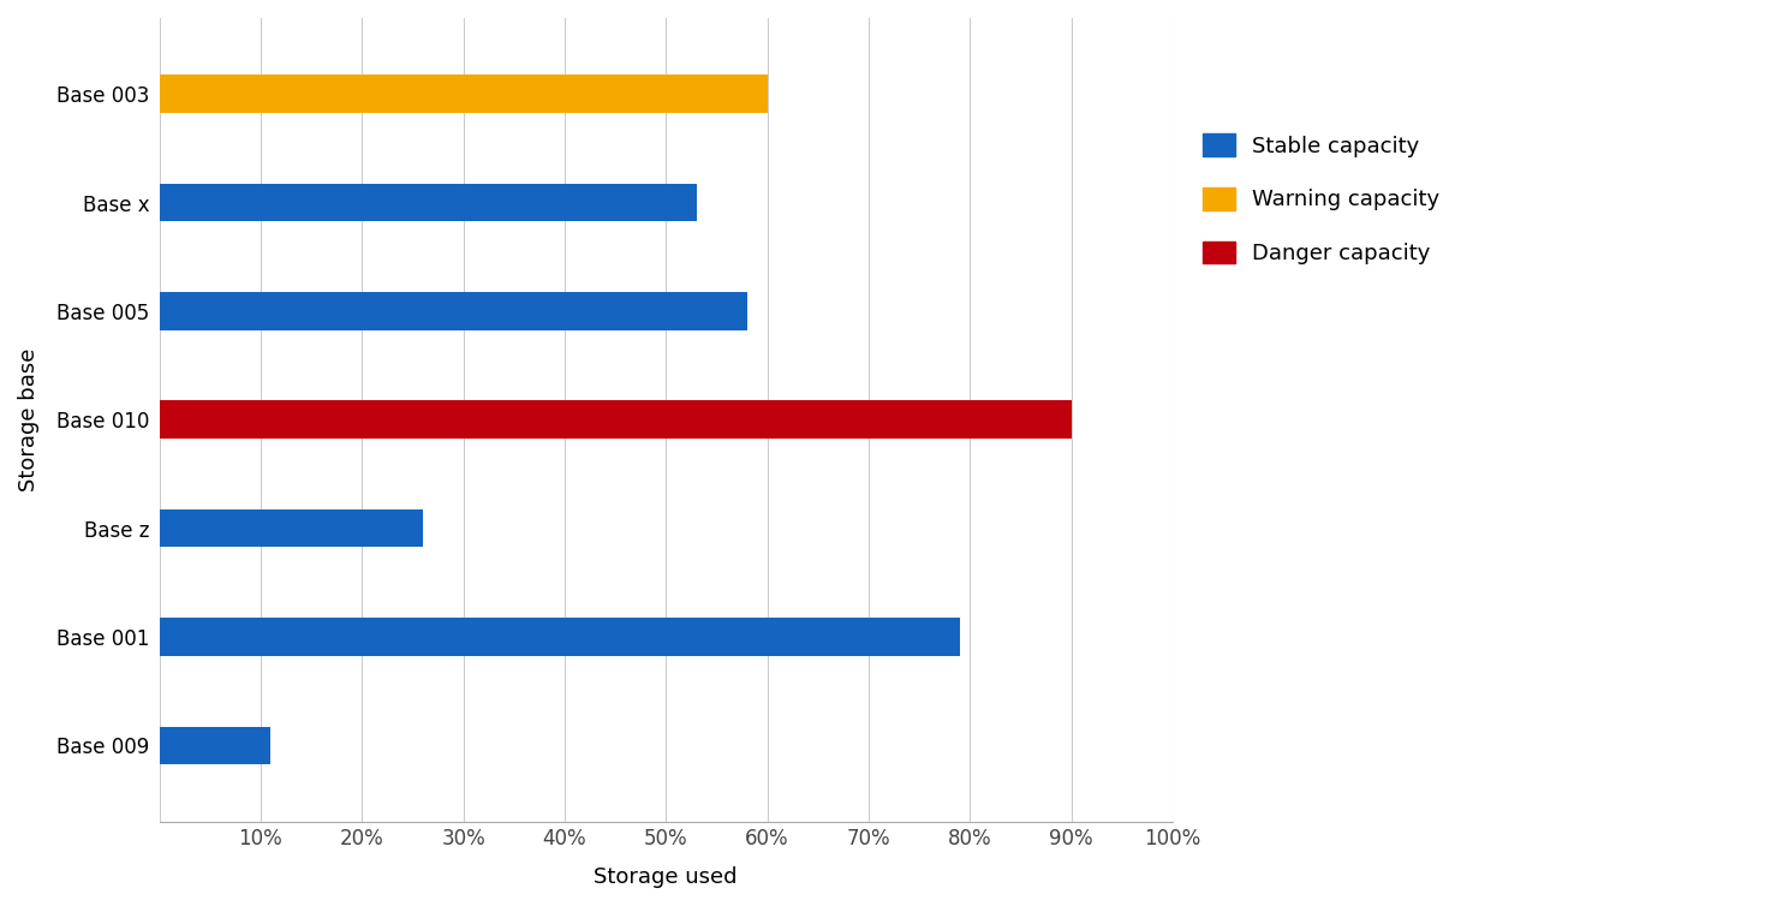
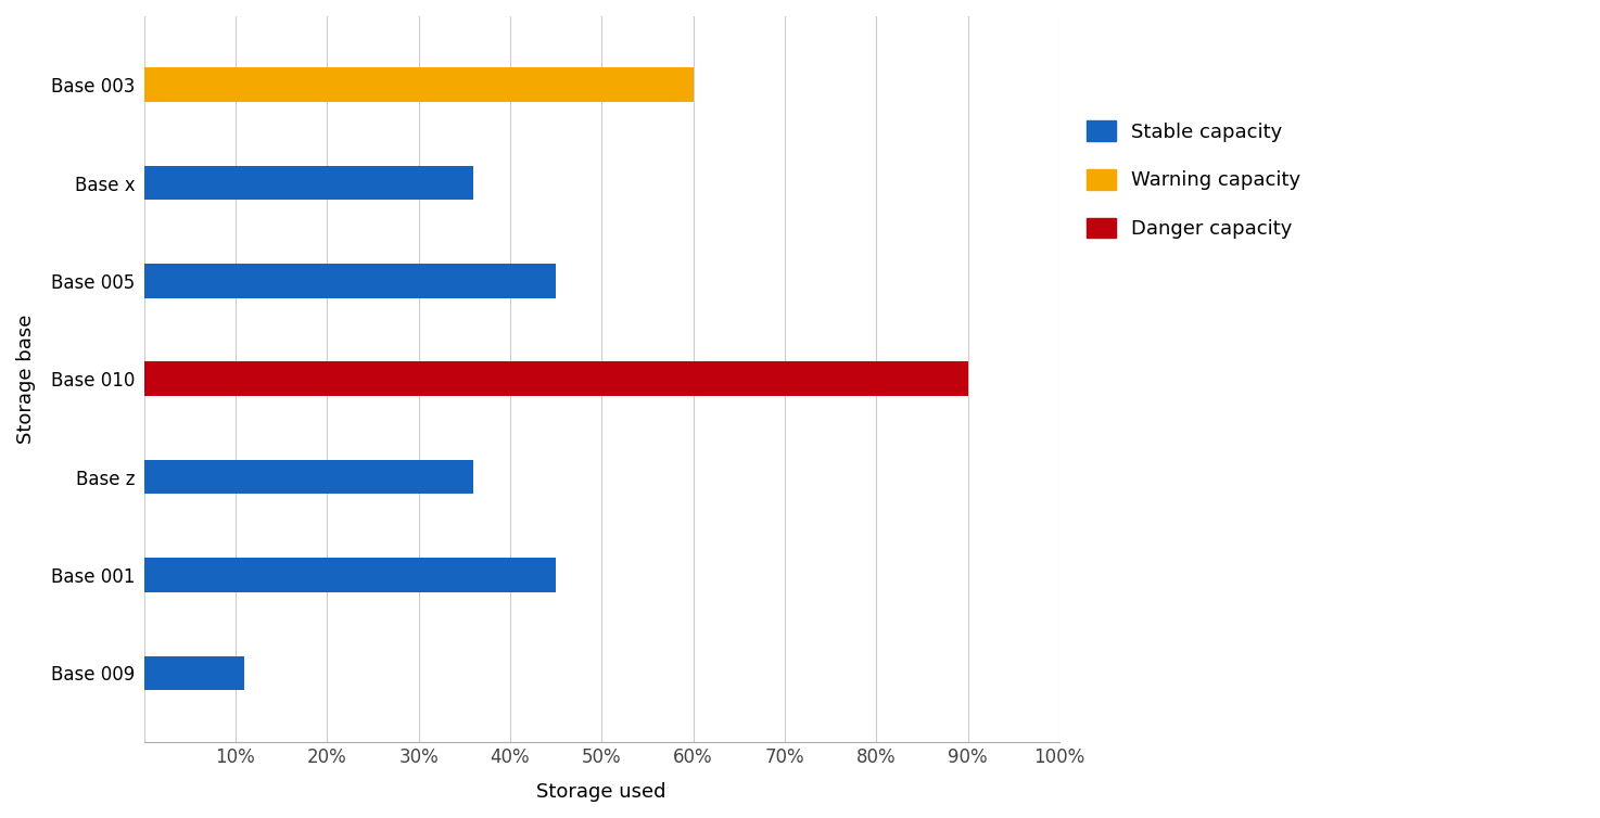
Base x: 53% -> 36%
Base 005: 58% -> 45%
Base z: 26% -> 36%
Base 001: 79% -> 45%
